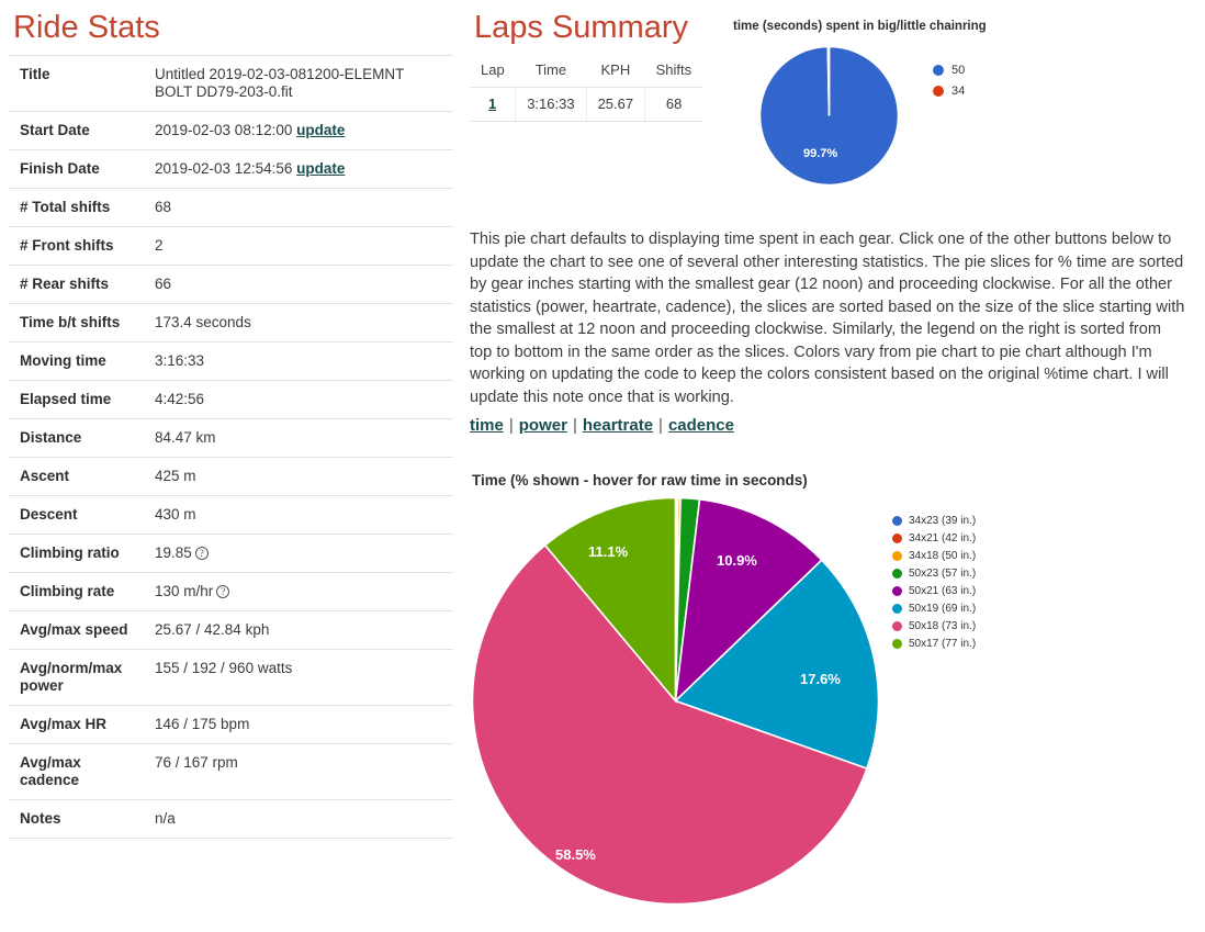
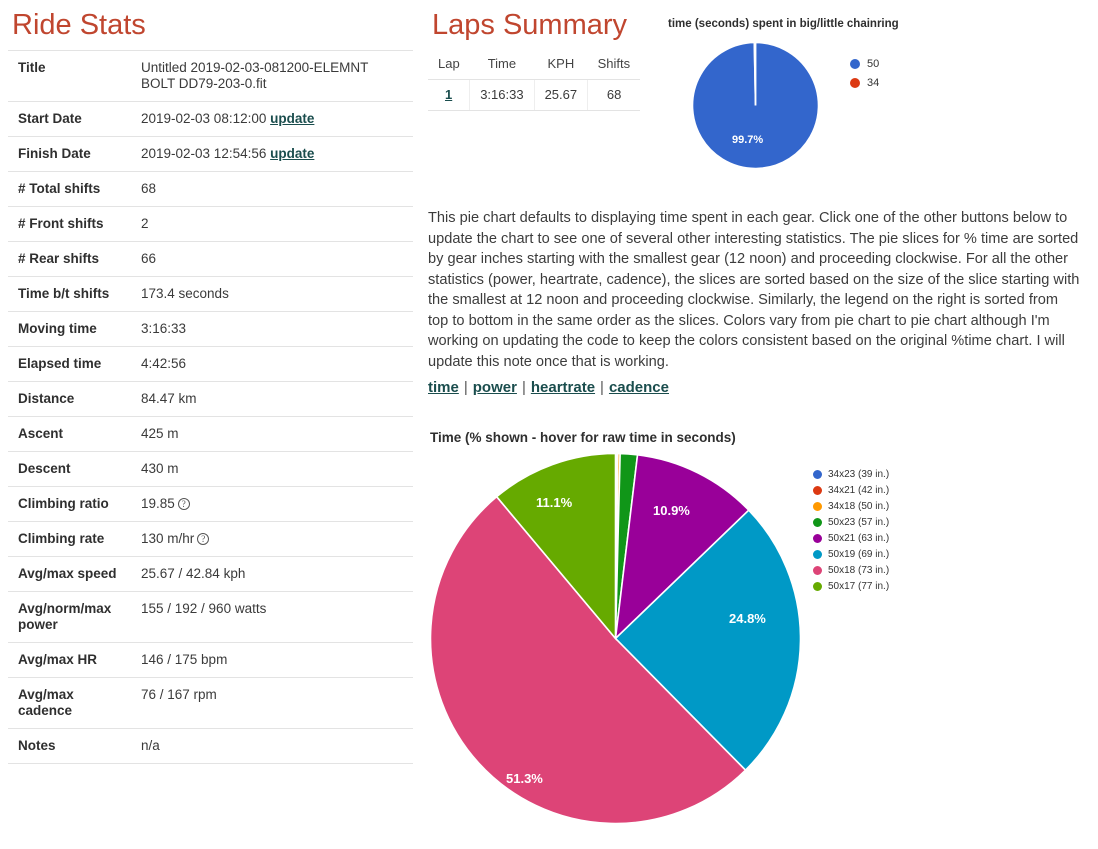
Time (% shown - hover for raw time in seconds)/50x19 (69 in.): 17.6% -> 24.8%
Time (% shown - hover for raw time in seconds)/50x18 (73 in.): 58.5% -> 51.3%
